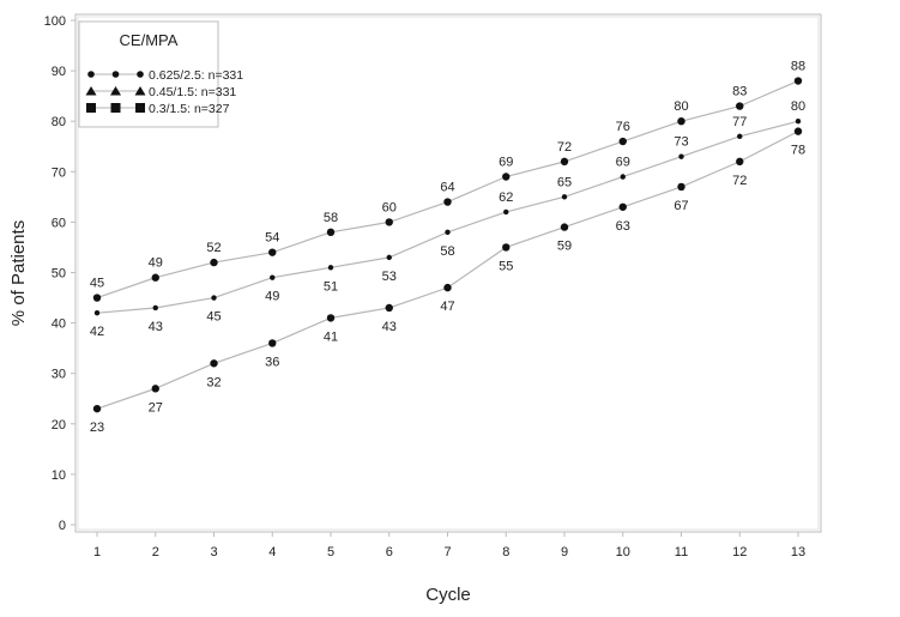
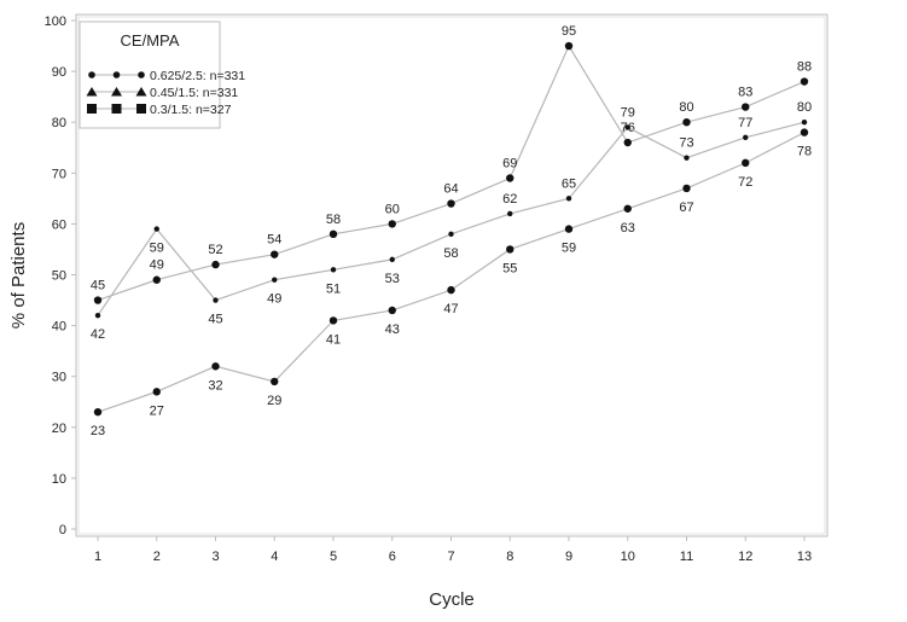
0.45/1.5: n=331/2: 43 -> 59
0.3/1.5: n=327/4: 36 -> 29
0.625/2.5: n=331/9: 72 -> 95
0.45/1.5: n=331/10: 69 -> 79
